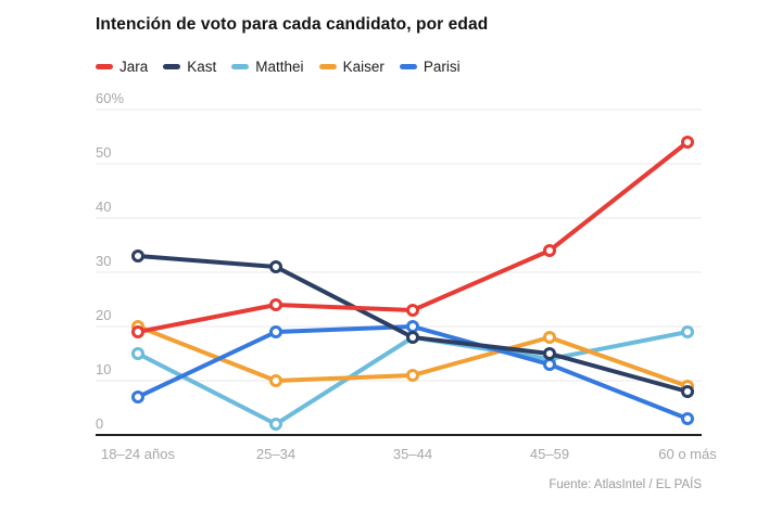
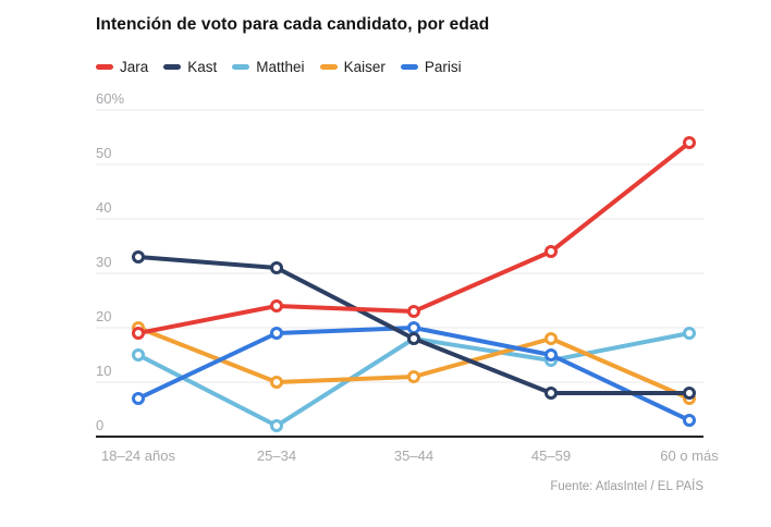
Kast/45–59: 15% -> 8%
Parisi/45–59: 13% -> 15%
Kaiser/60 o más: 9% -> 7%
